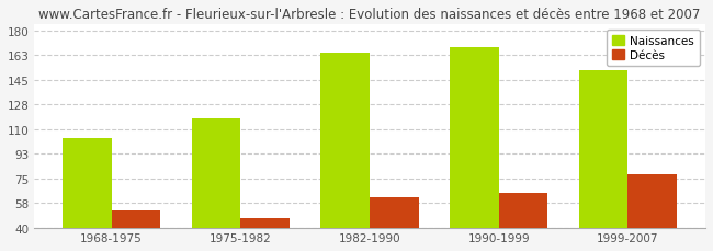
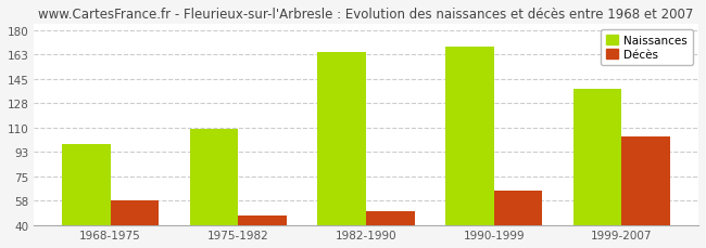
Naissances/1968-1975: 104 -> 98
Décès/1968-1975: 52 -> 58
Naissances/1975-1982: 118 -> 109
Décès/1982-1990: 62 -> 50
Naissances/1999-2007: 152 -> 138
Décès/1999-2007: 78 -> 104
